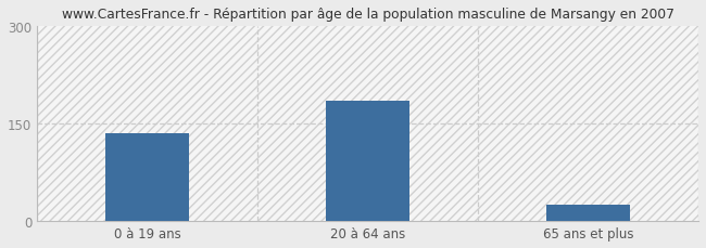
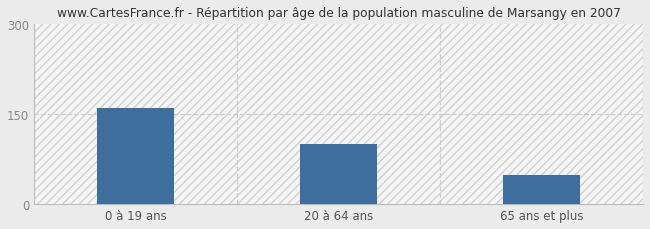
0 à 19 ans: 135 -> 160
20 à 64 ans: 185 -> 100
65 ans et plus: 25 -> 48
